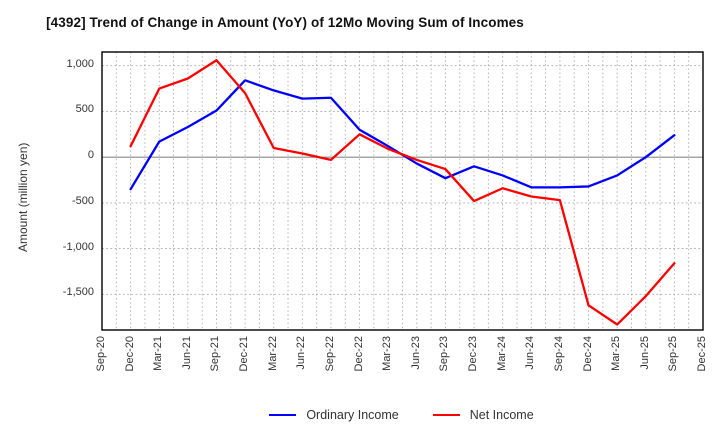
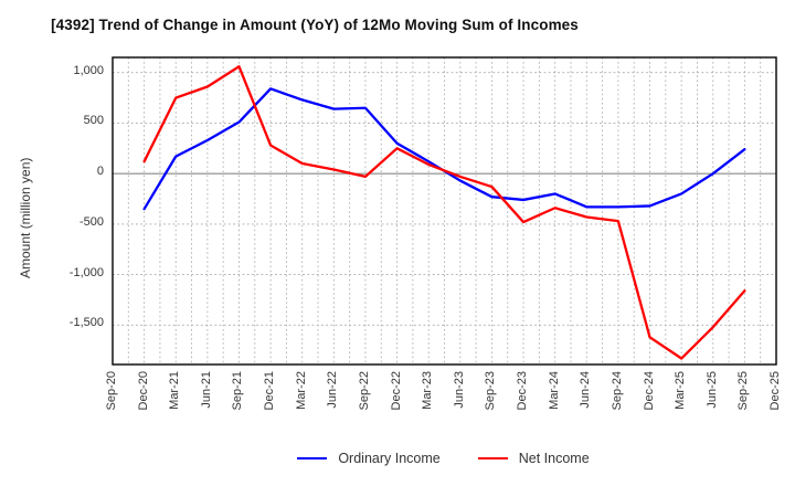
Net Income/Dec-21: 700 -> 300
Ordinary Income/Dec-23: -100 -> -300
